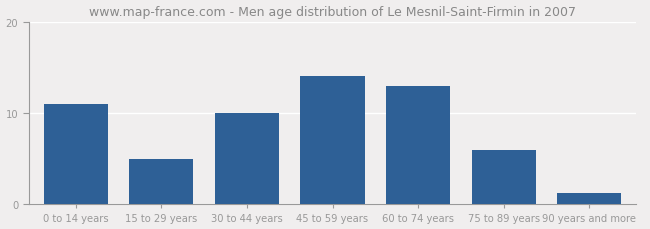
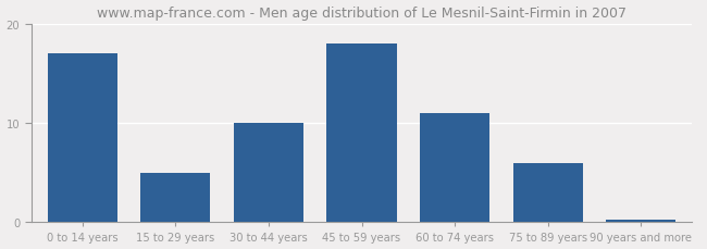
0 to 14 years: 11.0 -> 17.0
45 to 59 years: 14.0 -> 18.0
60 to 74 years: 13.0 -> 11.0
90 years and more: 1.2 -> 0.3
